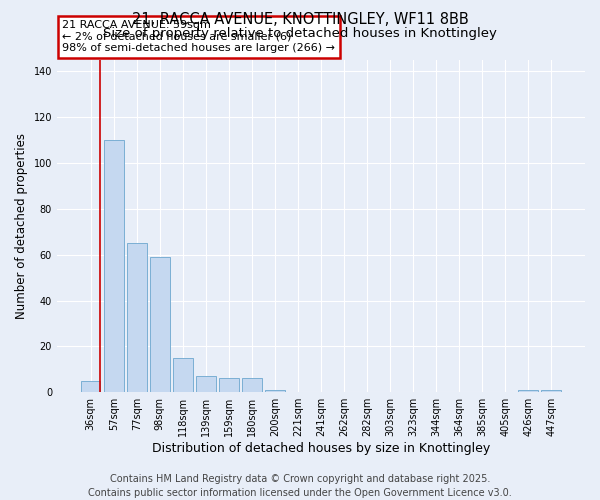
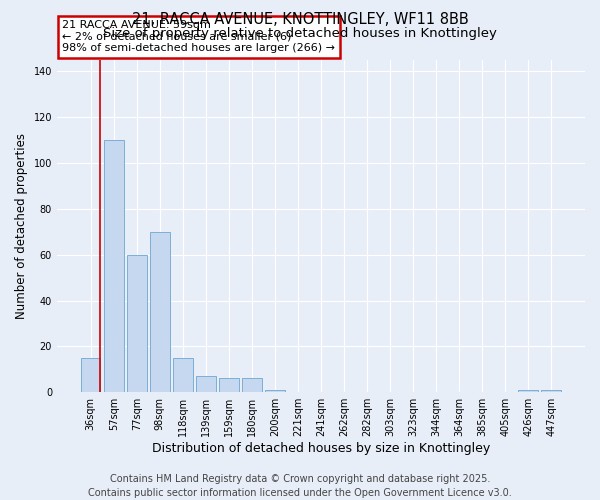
36sqm: 5 -> 15
77sqm: 65 -> 60
98sqm: 59 -> 70
